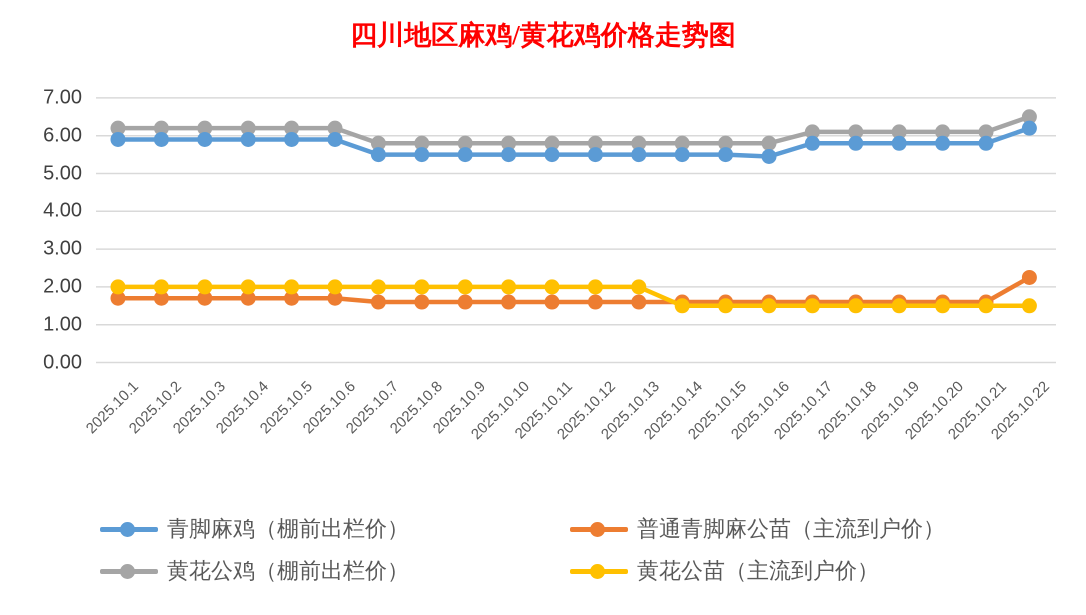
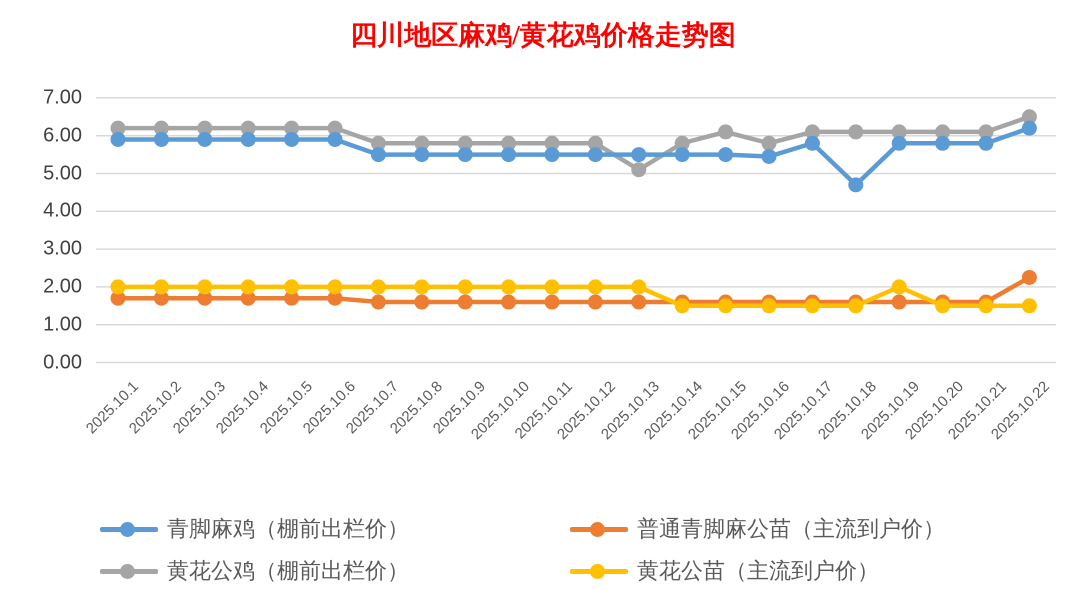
黄花公鸡（棚前出栏价）/2025.10.13: 5.8 -> 5.1
黄花公鸡（棚前出栏价）/2025.10.15: 5.8 -> 6.1
青脚麻鸡（棚前出栏价）/2025.10.18: 5.8 -> 4.7
黄花公苗（主流到户价）/2025.10.19: 1.5 -> 2.0
